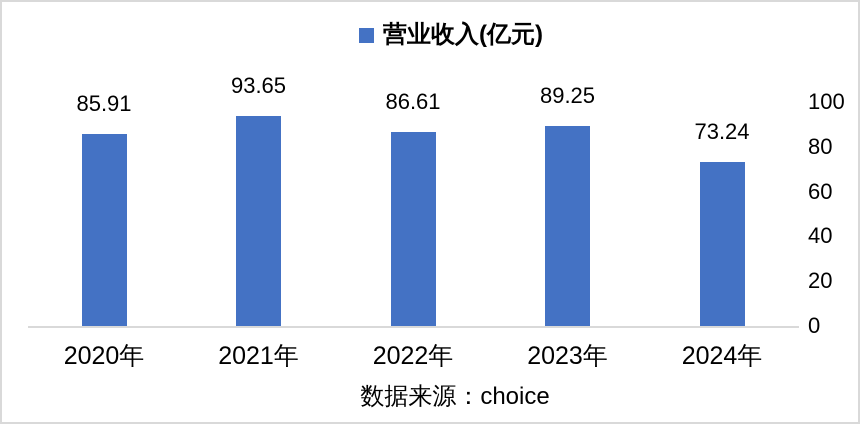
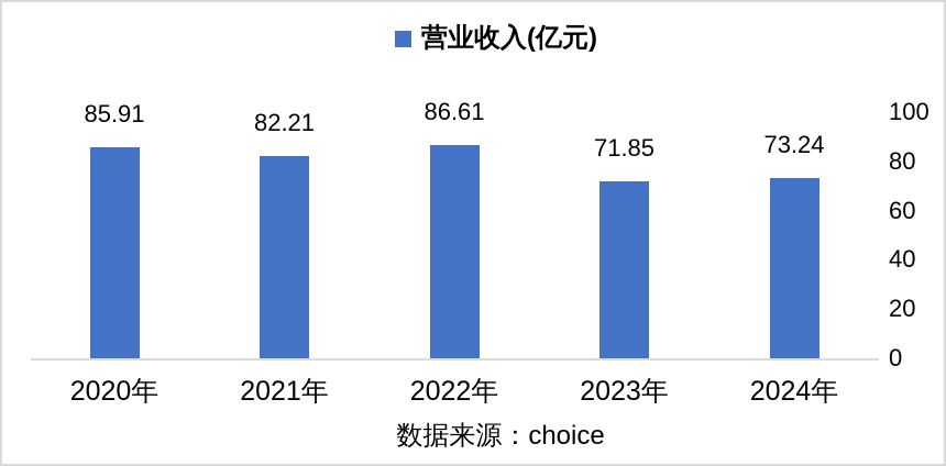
2021年: 93.65 -> 82.21
2023年: 89.25 -> 71.85
